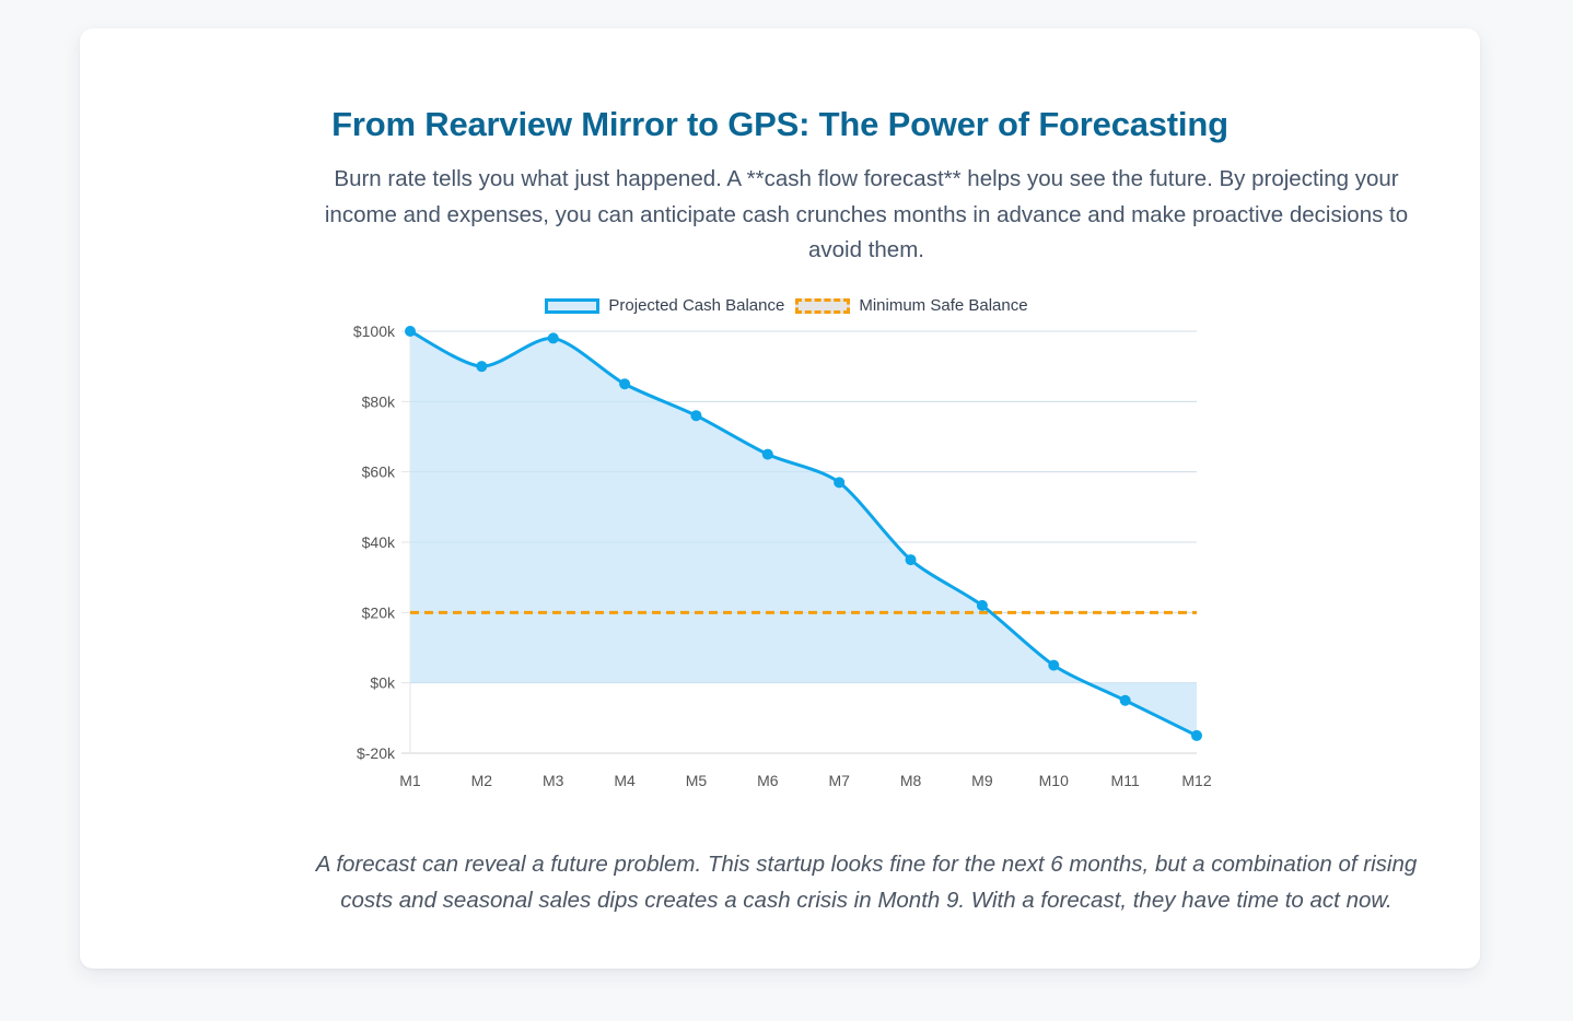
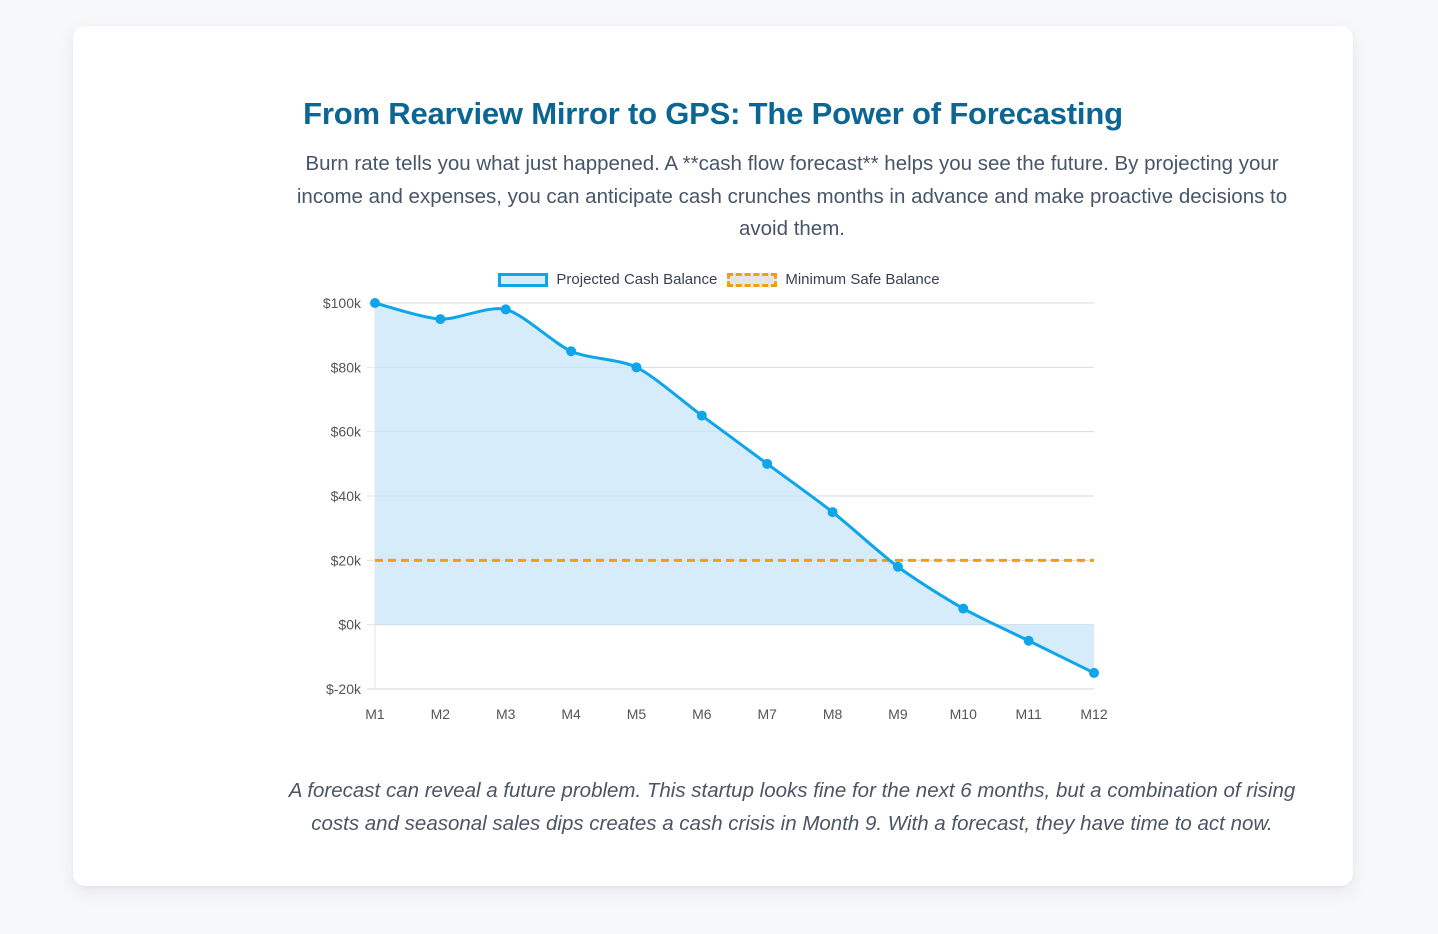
Projected Cash Balance/M2: $90k -> $95k
Projected Cash Balance/M5: $76k -> $80k
Projected Cash Balance/M7: $57k -> $50k
Projected Cash Balance/M9: $22k -> $18k
